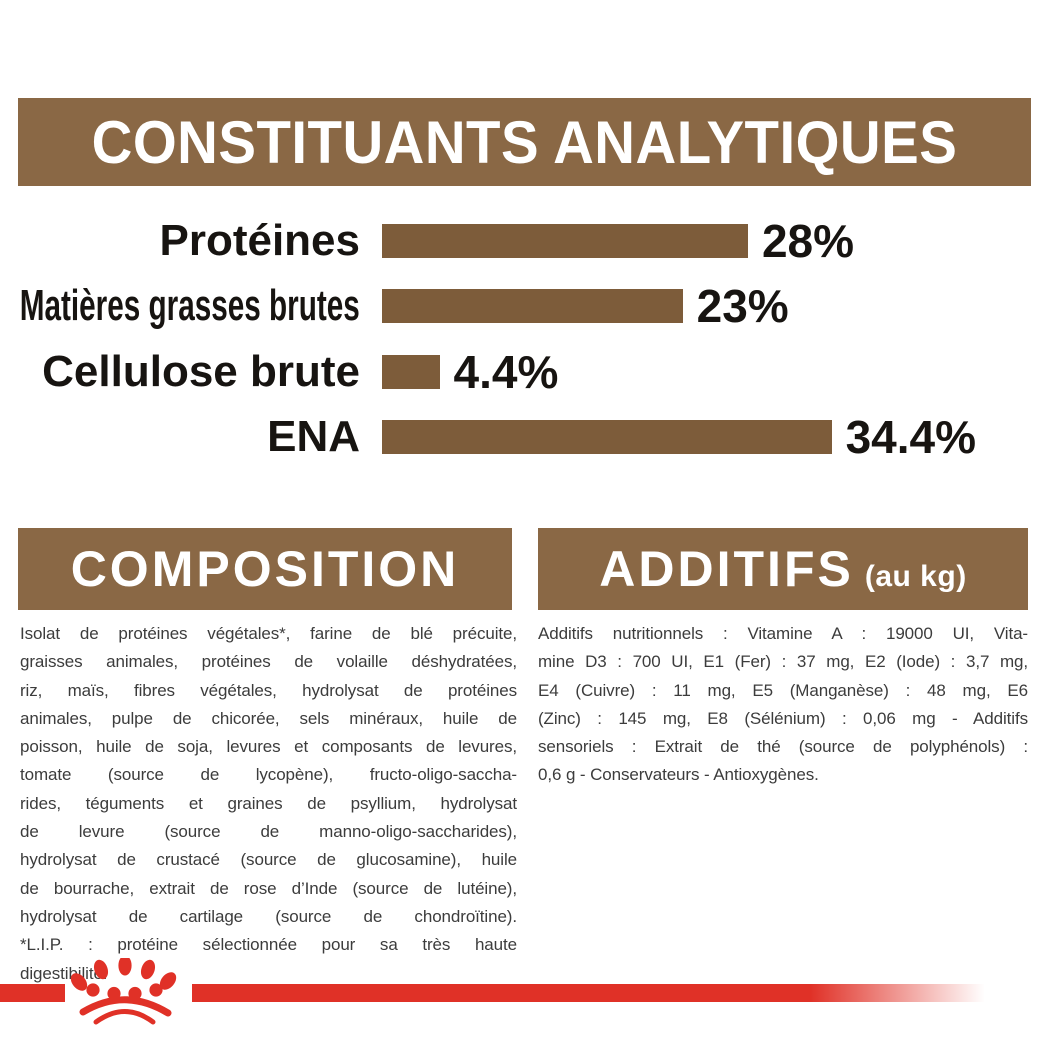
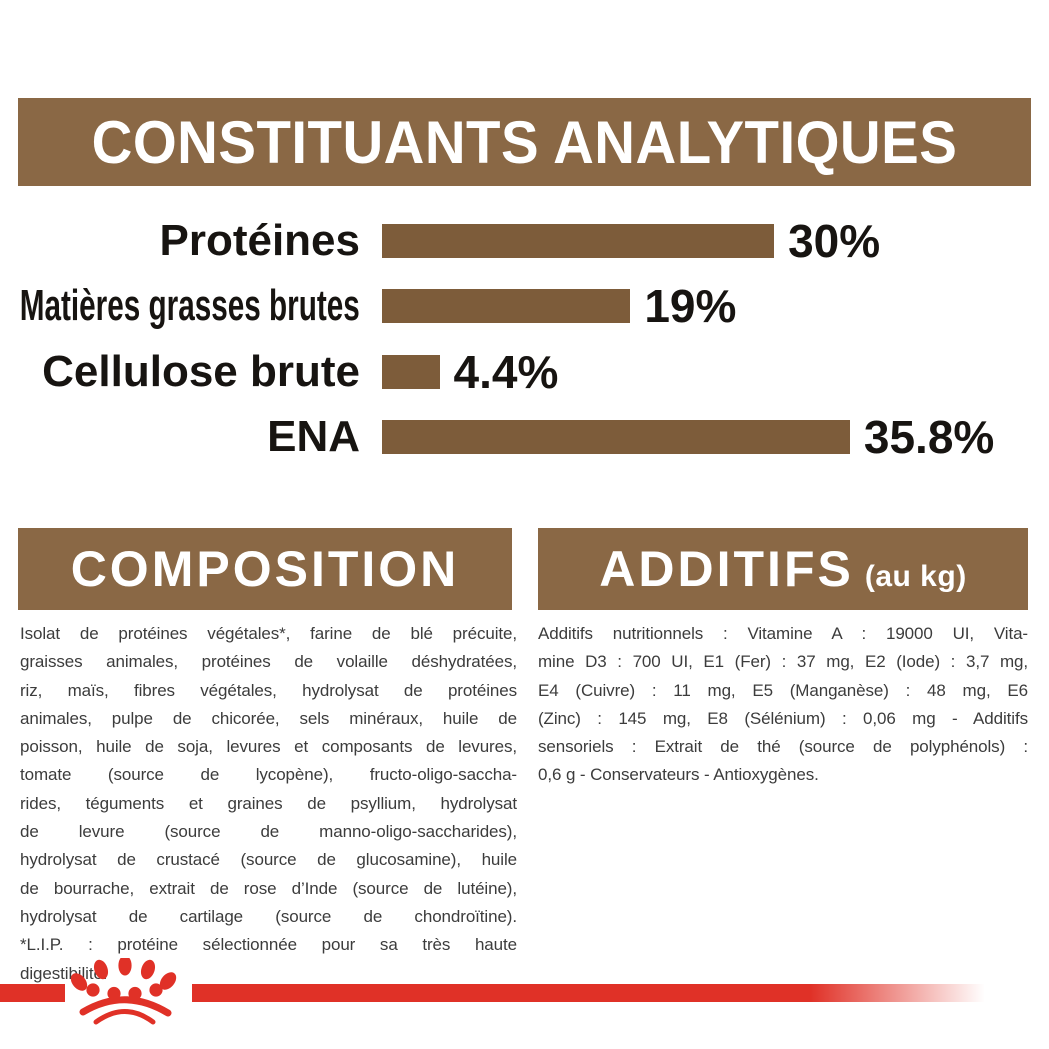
Protéines: 28% -> 30%
Matières grasses brutes: 23% -> 19%
ENA: 34.4% -> 35.8%
